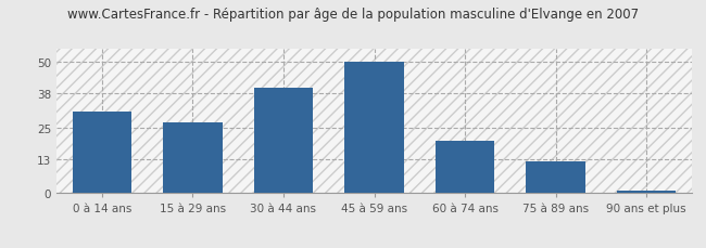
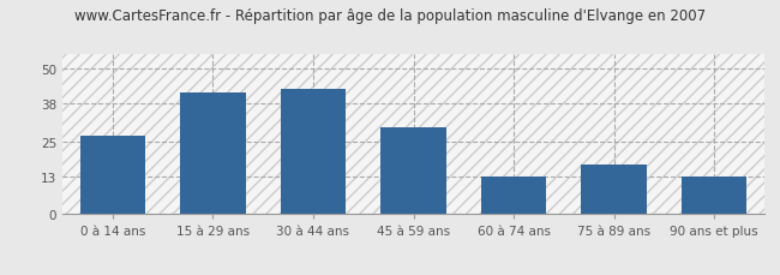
0 à 14 ans: 31 -> 27
15 à 29 ans: 27 -> 42
30 à 44 ans: 40 -> 43
45 à 59 ans: 50 -> 30
60 à 74 ans: 20 -> 13
75 à 89 ans: 12 -> 17
90 ans et plus: 1 -> 13
